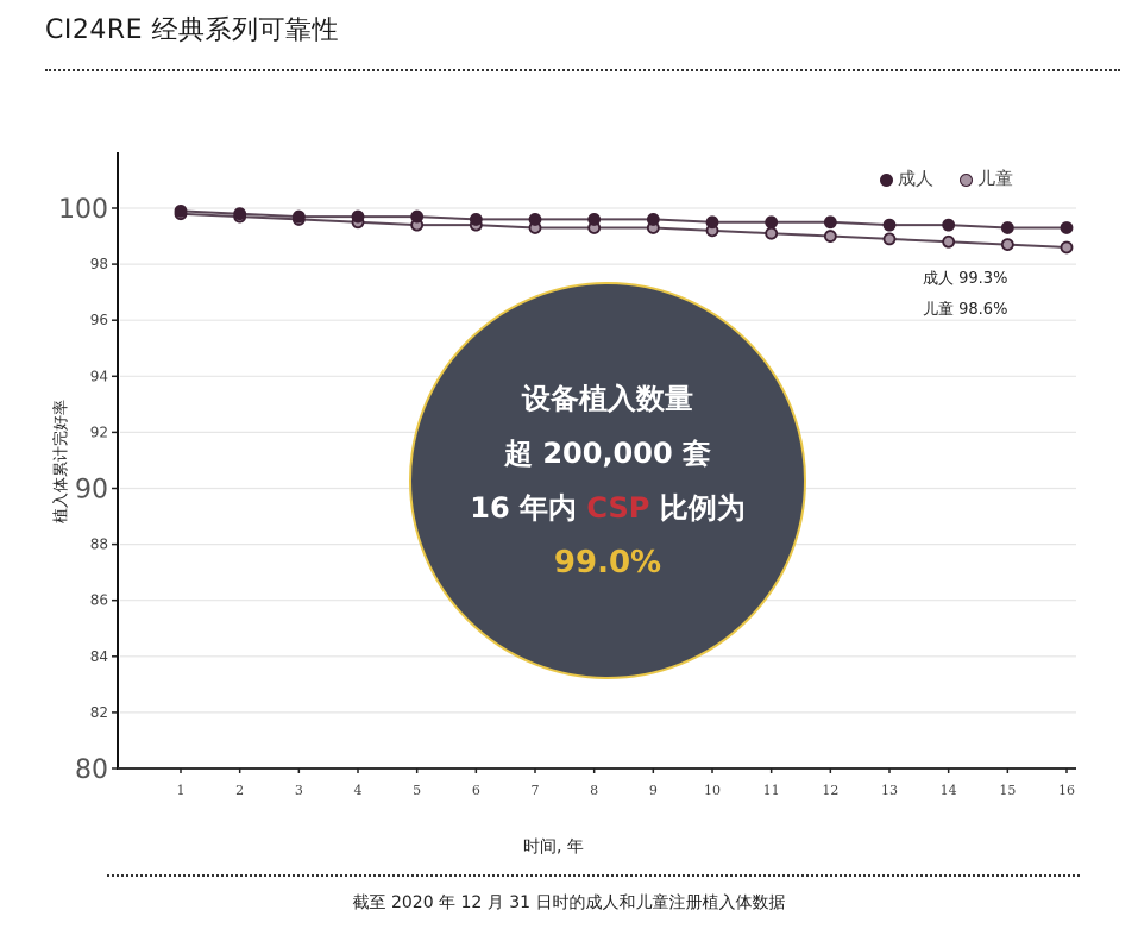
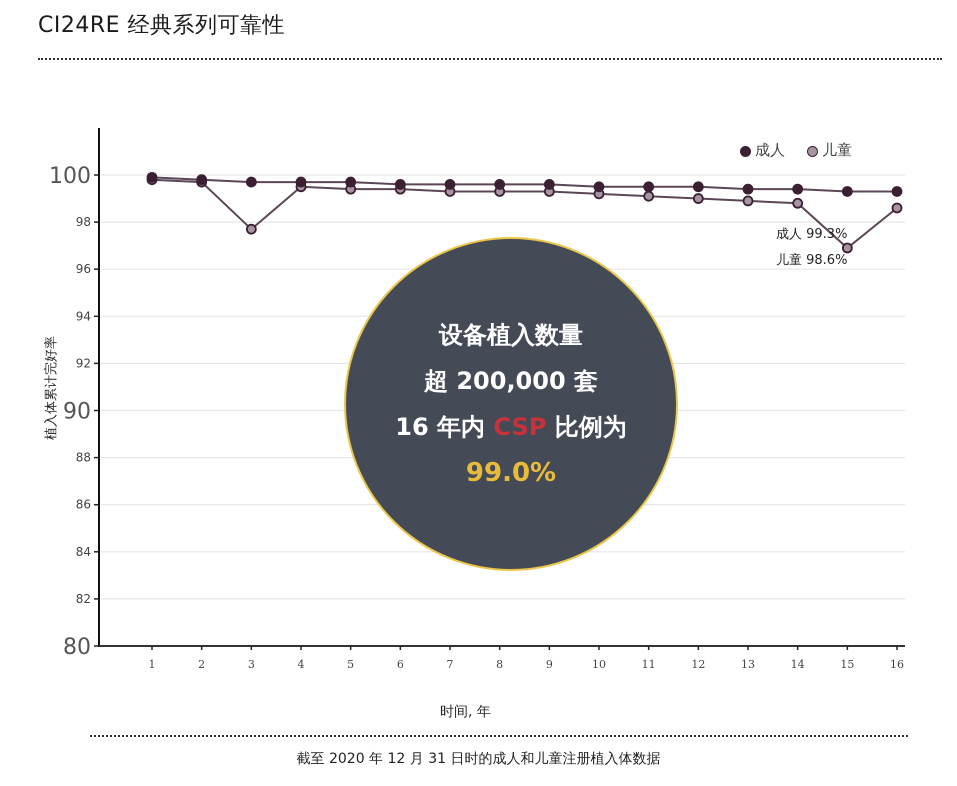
儿童/3: 99.6 -> 97.7
儿童/15: 98.7 -> 96.9
